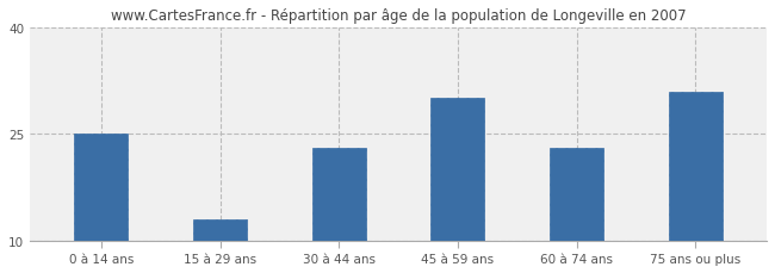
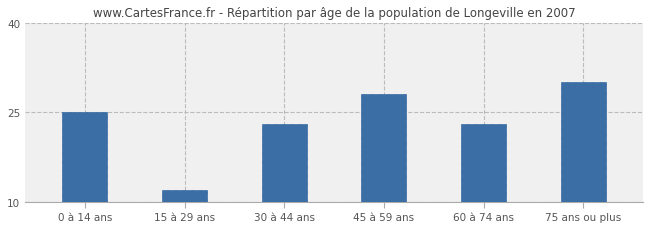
15 à 29 ans: 13 -> 12
45 à 59 ans: 30 -> 28
75 ans ou plus: 31 -> 30
